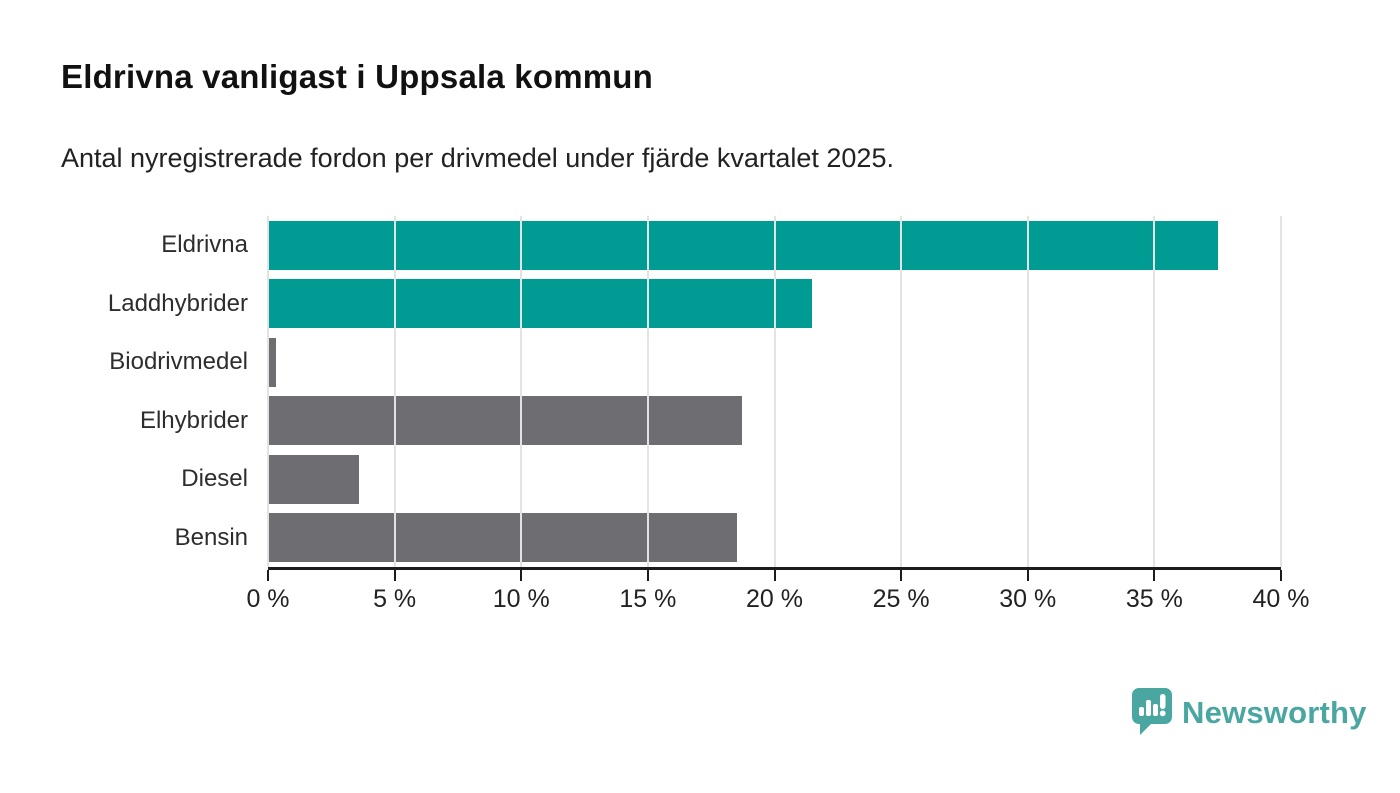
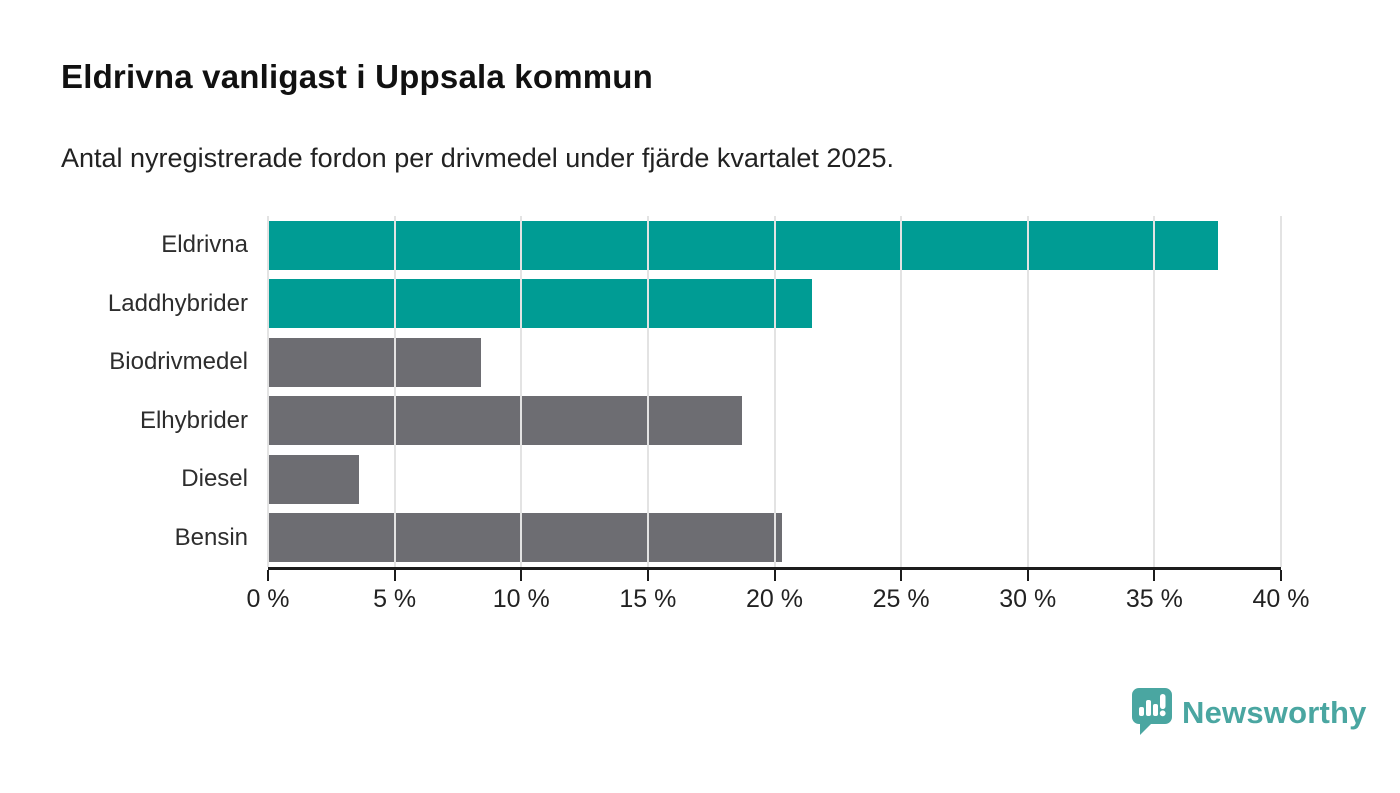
Biodrivmedel: 0.3% -> 8.4%
Bensin: 18.5% -> 20.3%
